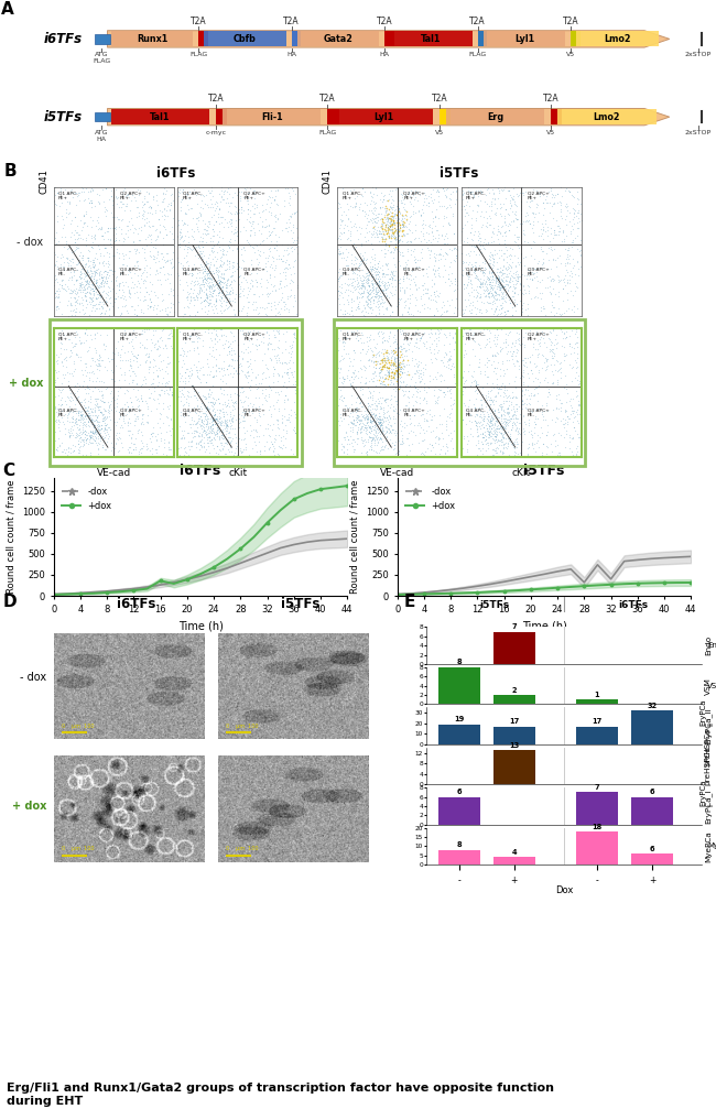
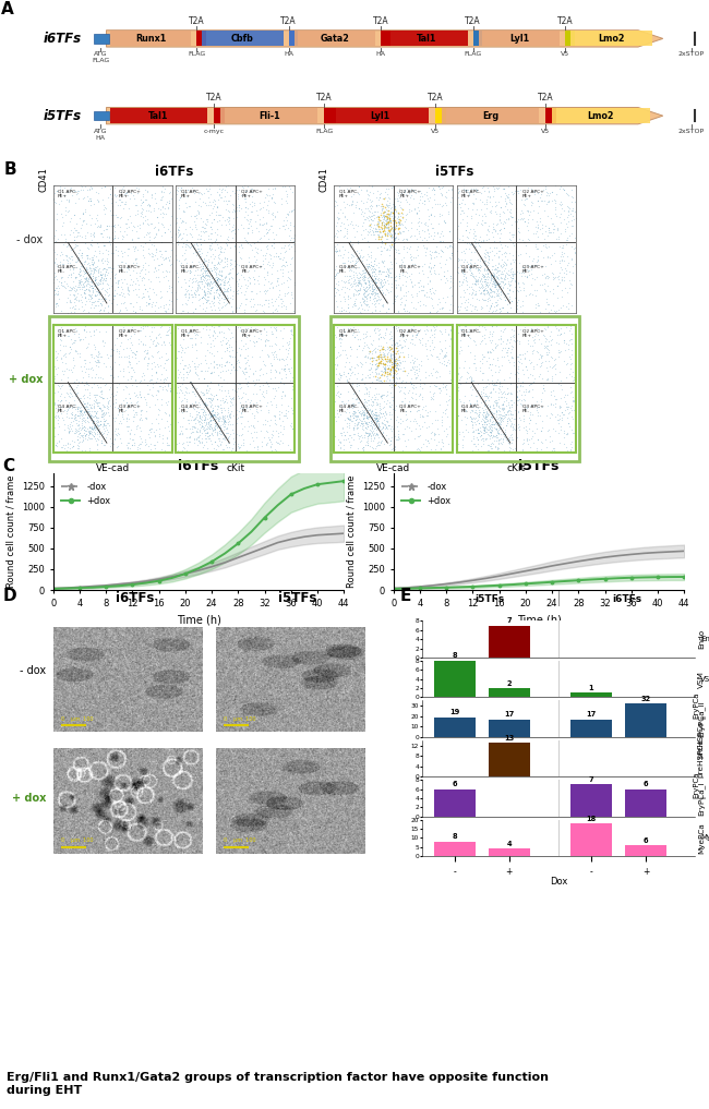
i6TFs/+dox/16: 180 -> 110
i5TFs/-dox/28: 160 -> 340
i5TFs/-dox/32: 200 -> 390
